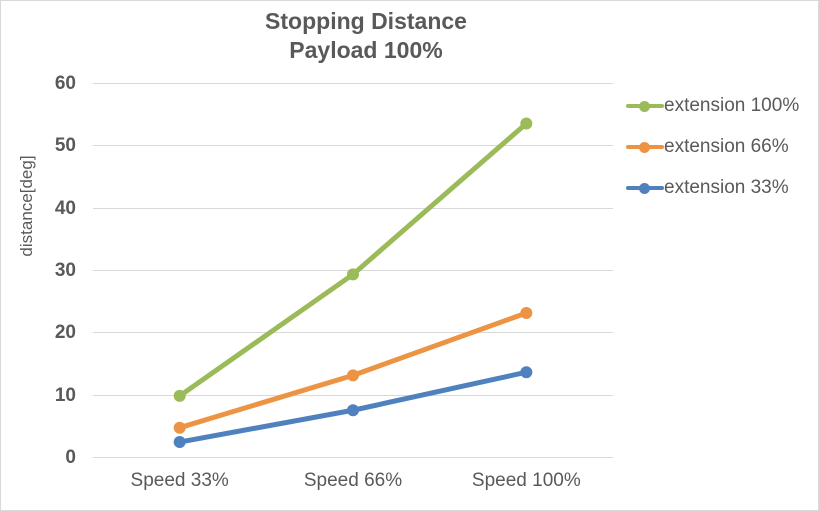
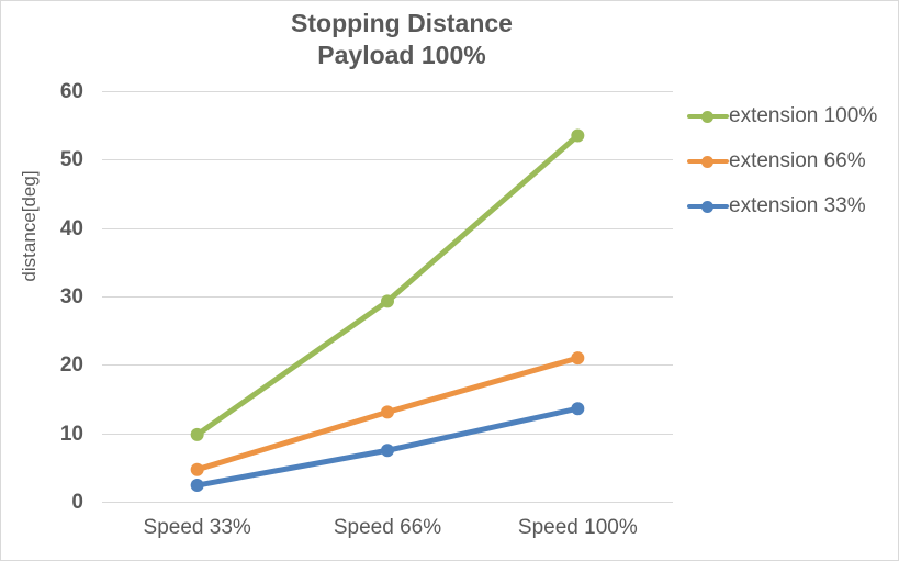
extension 66%/Speed 100%: 23 -> 21
